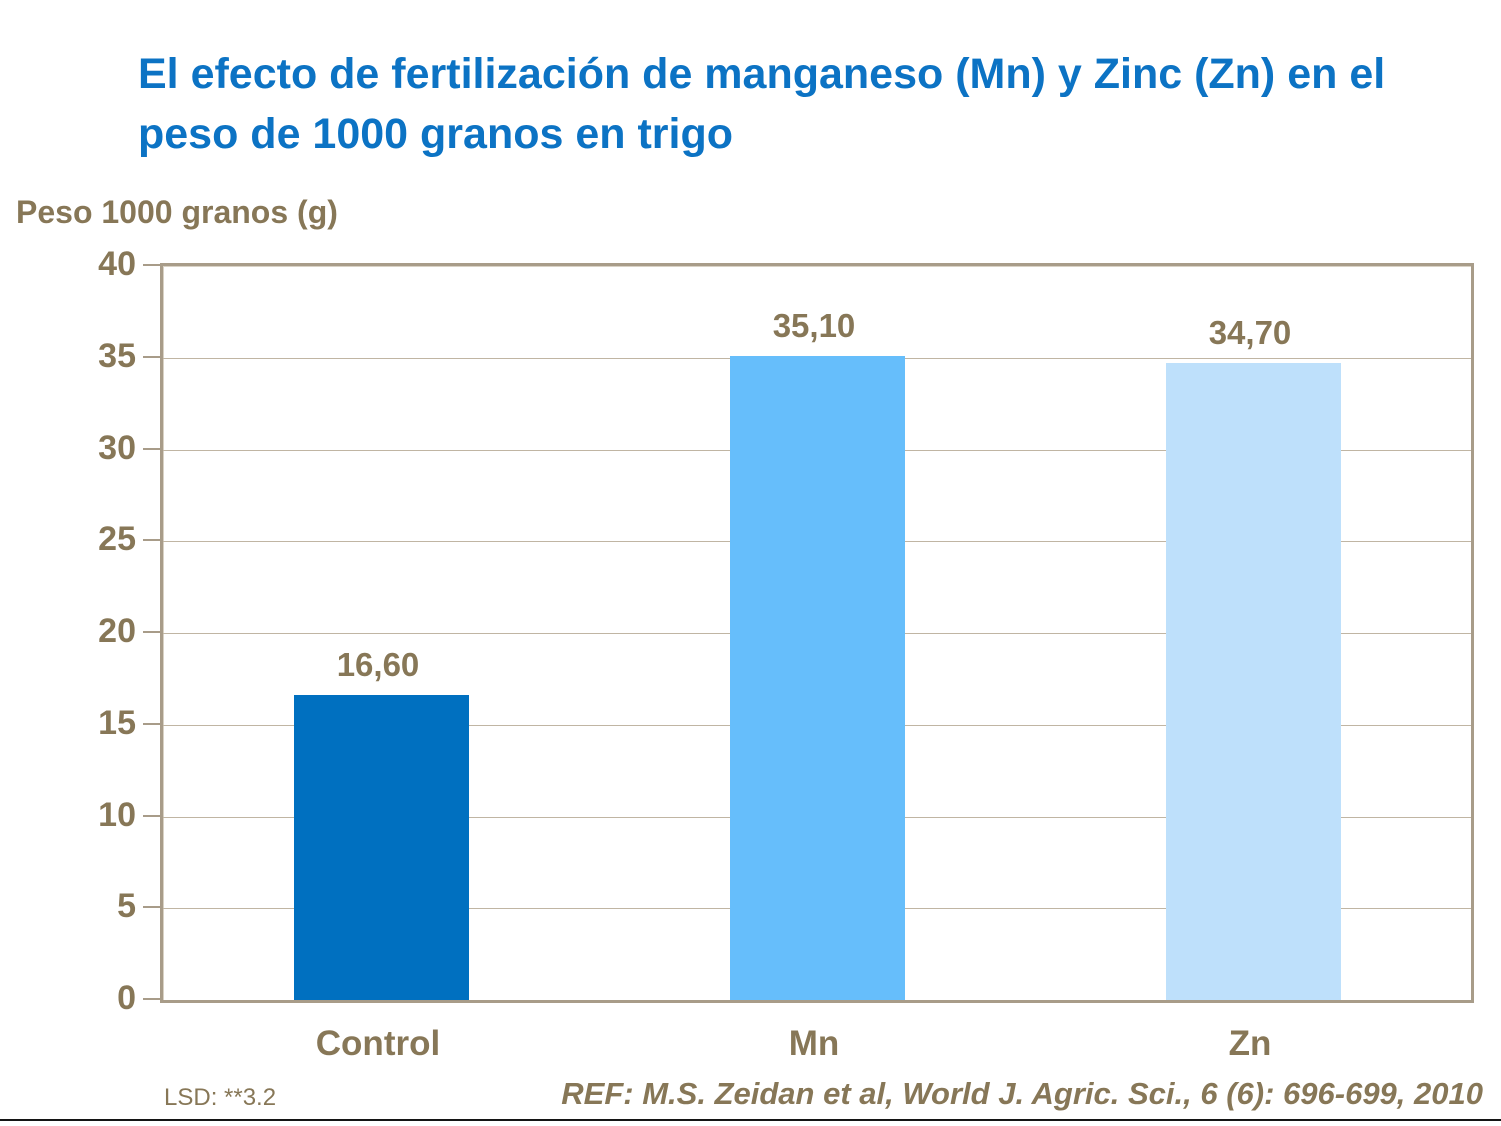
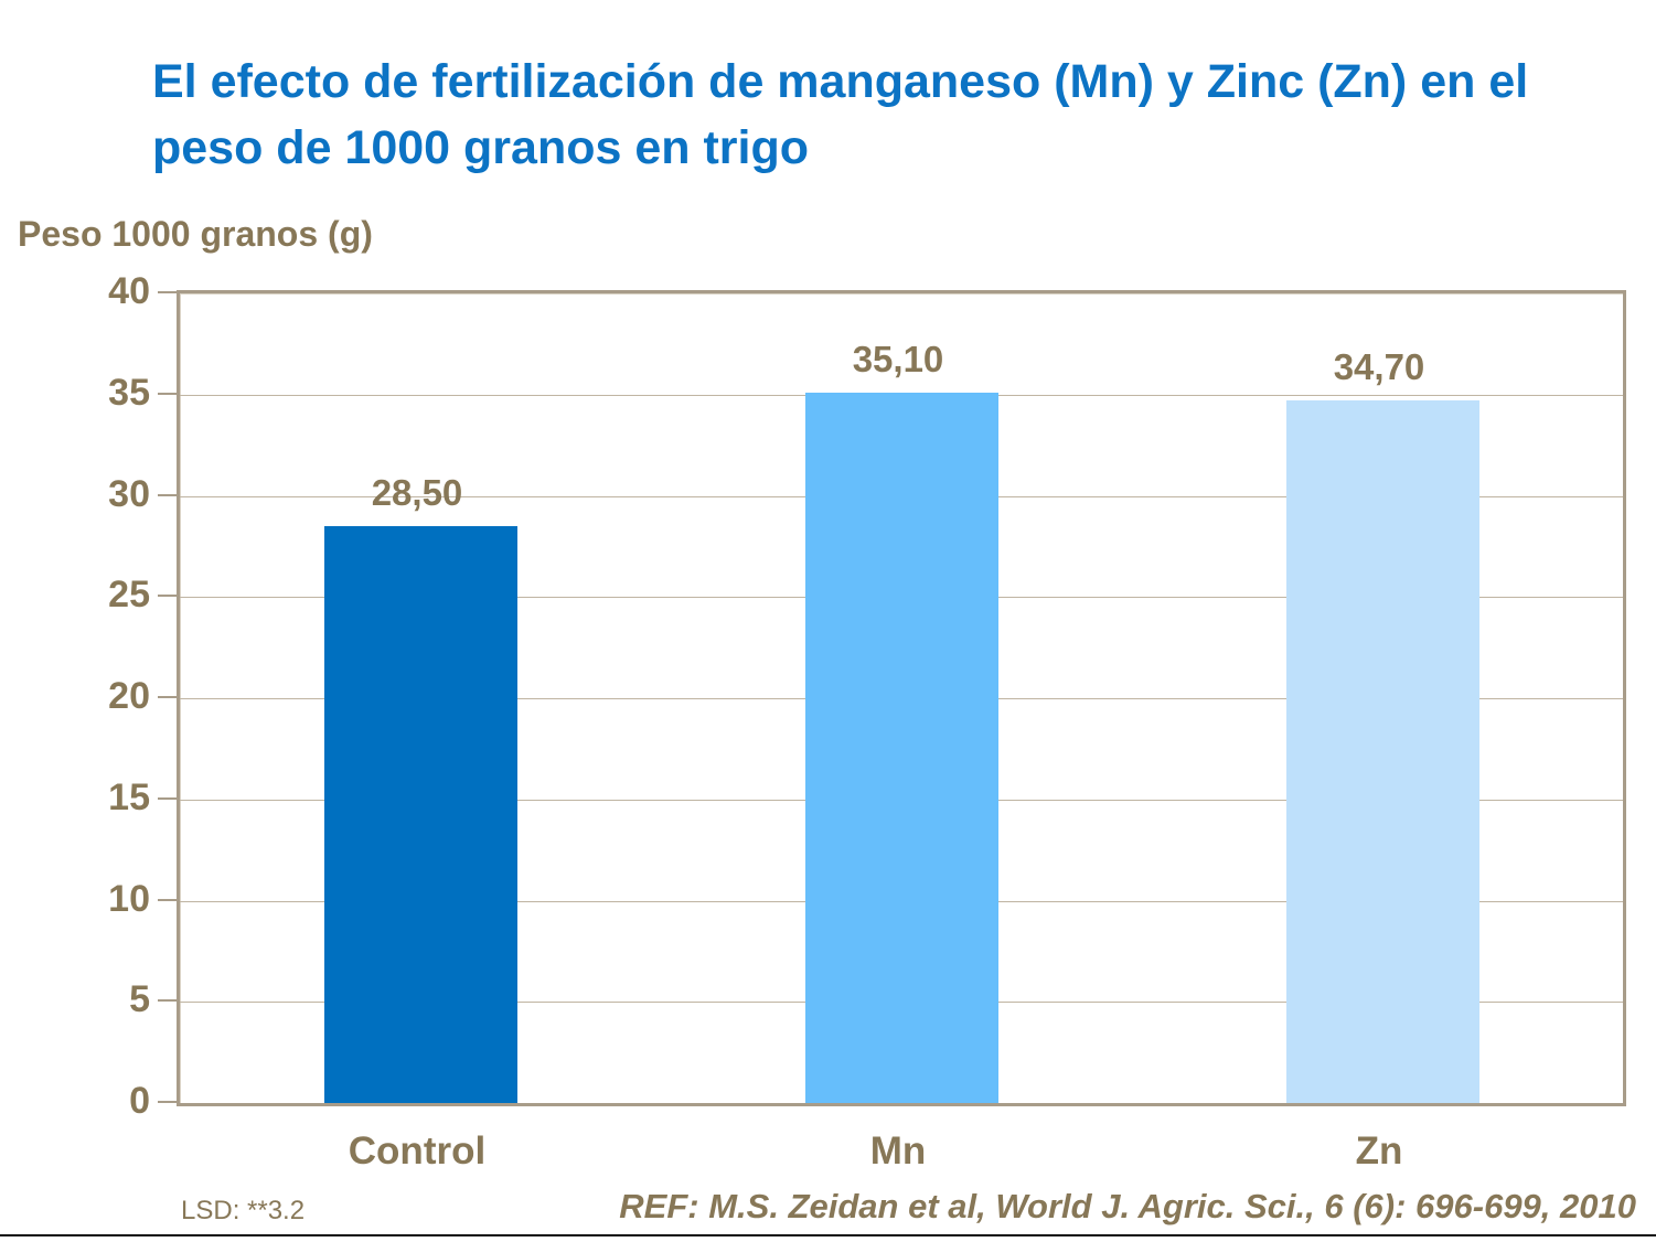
Control: 16,60 -> 28,50
